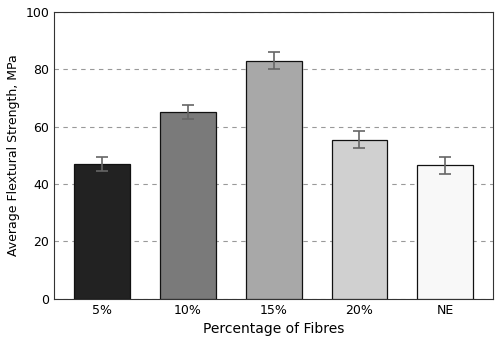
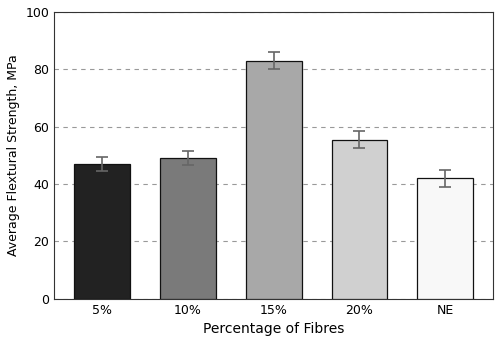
10%: 65.0 -> 49.0
NE: 46.5 -> 42.0
